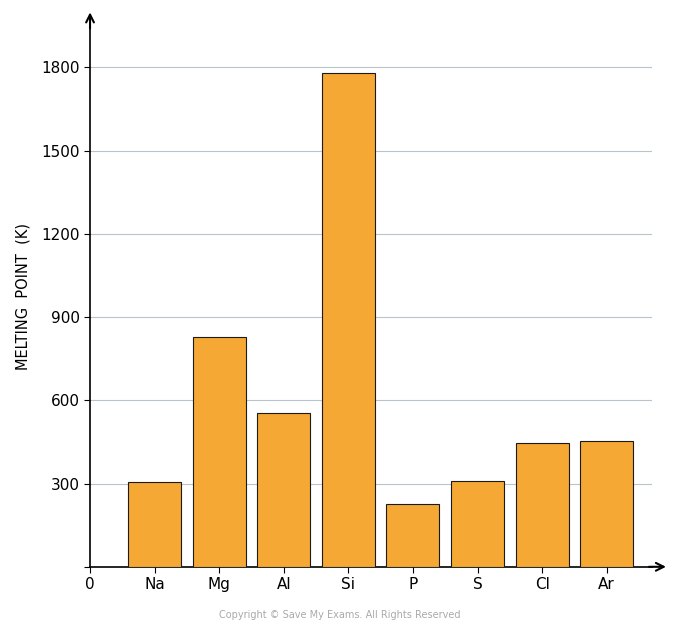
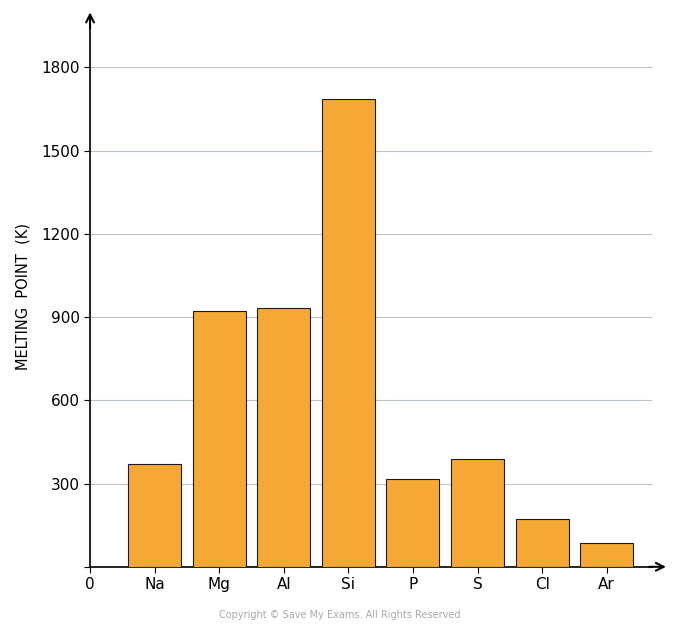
Na: 305 -> 371
Mg: 830 -> 923
Al: 555 -> 933
Si: 1780 -> 1687
P: 225 -> 317
S: 310 -> 388
Cl: 445 -> 172
Ar: 455 -> 84
